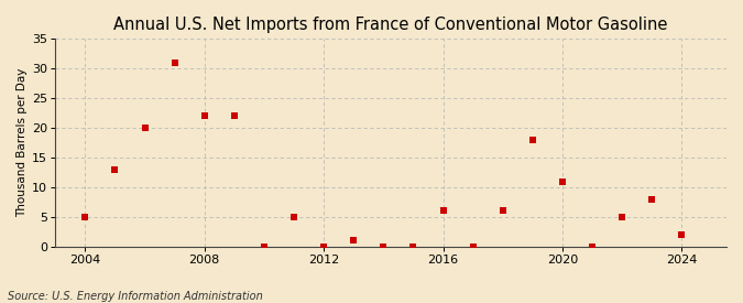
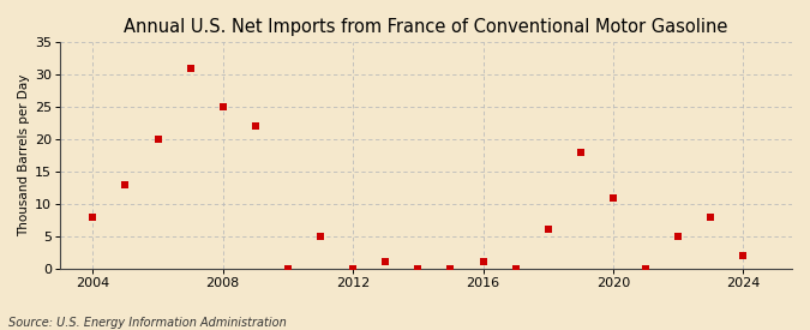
2004: 5 -> 8
2008: 22 -> 25
2016: 6 -> 1
